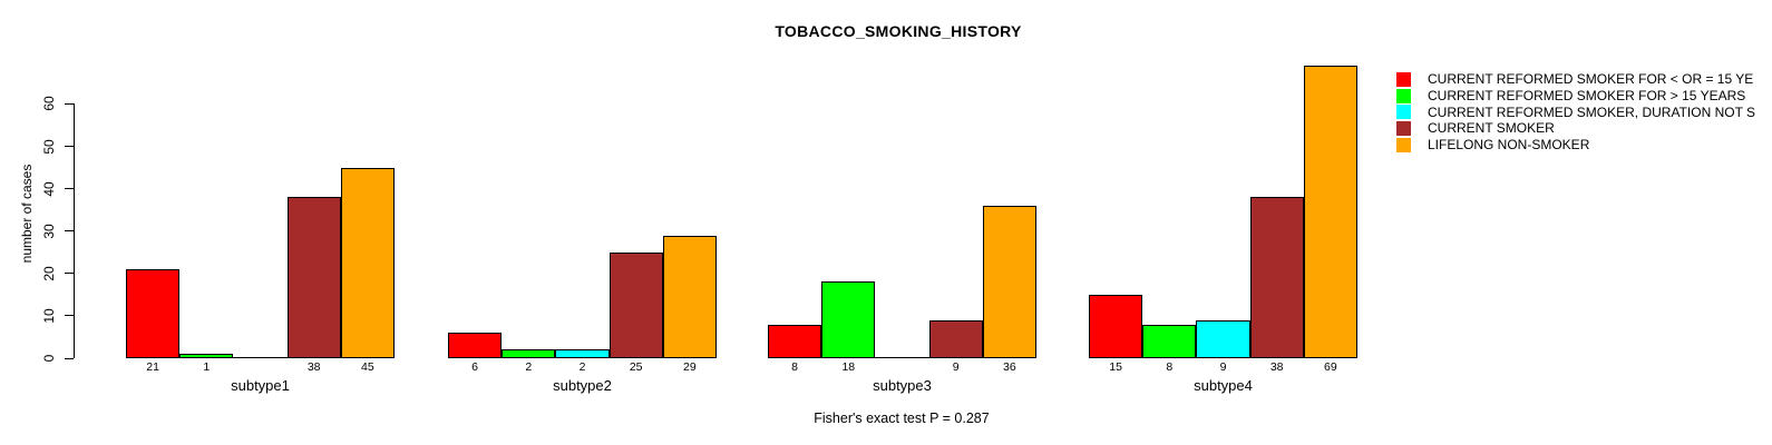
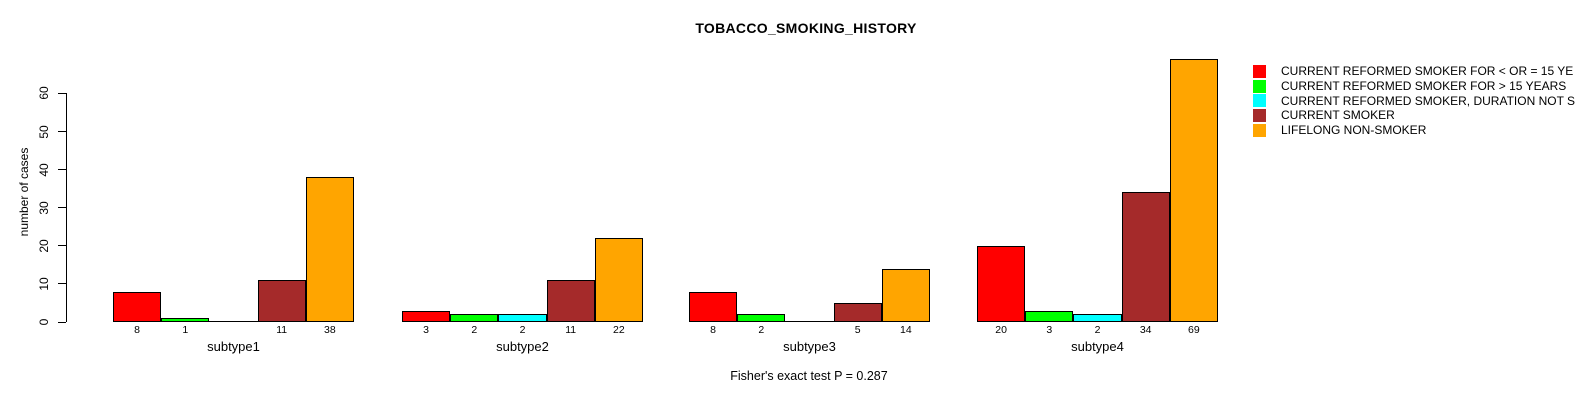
CURRENT REFORMED SMOKER FOR < OR = 15 YE/subtype1: 21 -> 8
CURRENT SMOKER/subtype1: 38 -> 11
LIFELONG NON-SMOKER/subtype1: 45 -> 38
CURRENT REFORMED SMOKER FOR < OR = 15 YE/subtype2: 6 -> 3
CURRENT SMOKER/subtype2: 25 -> 11
LIFELONG NON-SMOKER/subtype2: 29 -> 22
CURRENT REFORMED SMOKER FOR > 15 YEARS/subtype3: 18 -> 2
CURRENT SMOKER/subtype3: 9 -> 5
LIFELONG NON-SMOKER/subtype3: 36 -> 14
CURRENT REFORMED SMOKER FOR < OR = 15 YE/subtype4: 15 -> 20
CURRENT REFORMED SMOKER FOR > 15 YEARS/subtype4: 8 -> 3
CURRENT REFORMED SMOKER, DURATION NOT S/subtype4: 9 -> 2
CURRENT SMOKER/subtype4: 38 -> 34
